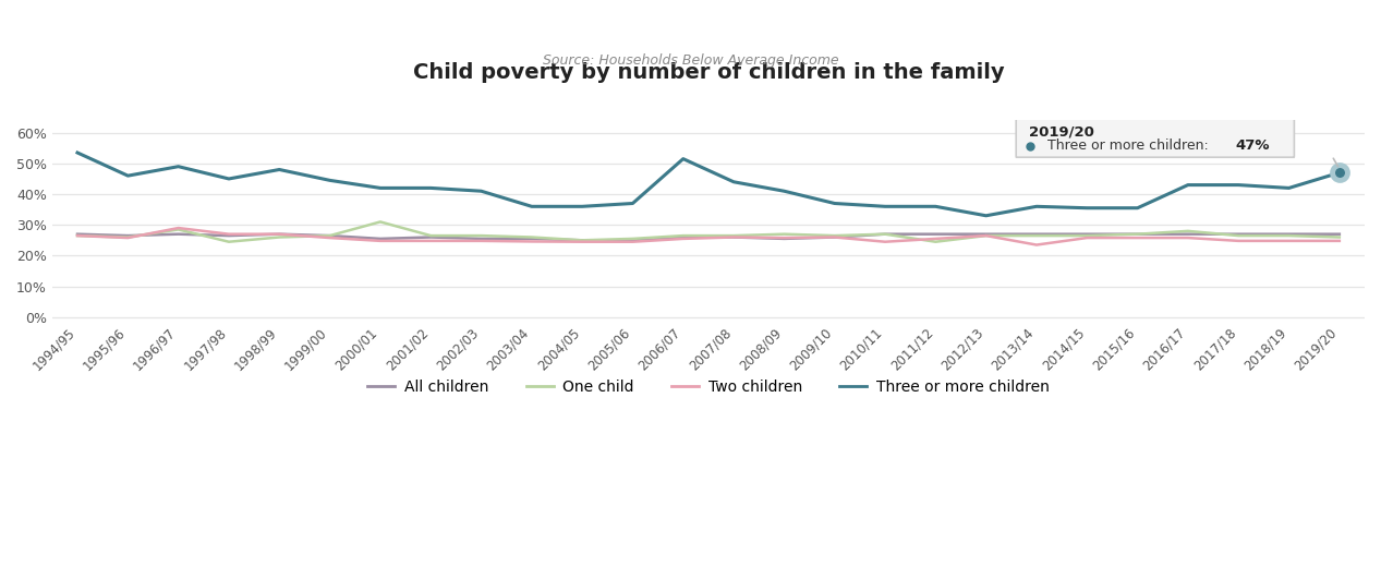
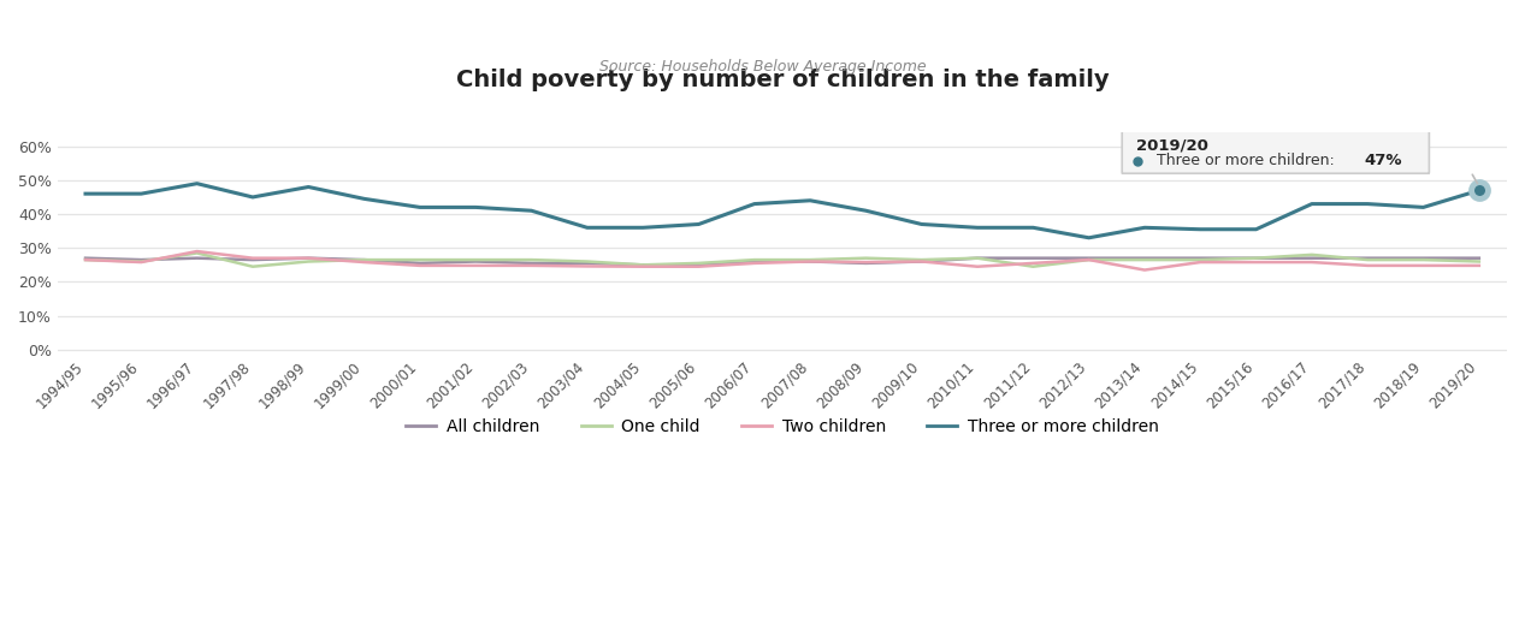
Three or more children/1994/95: 53.5% -> 46.0%
One child/2000/01: 31.0% -> 26.5%
Three or more children/2006/07: 51.5% -> 43.0%
